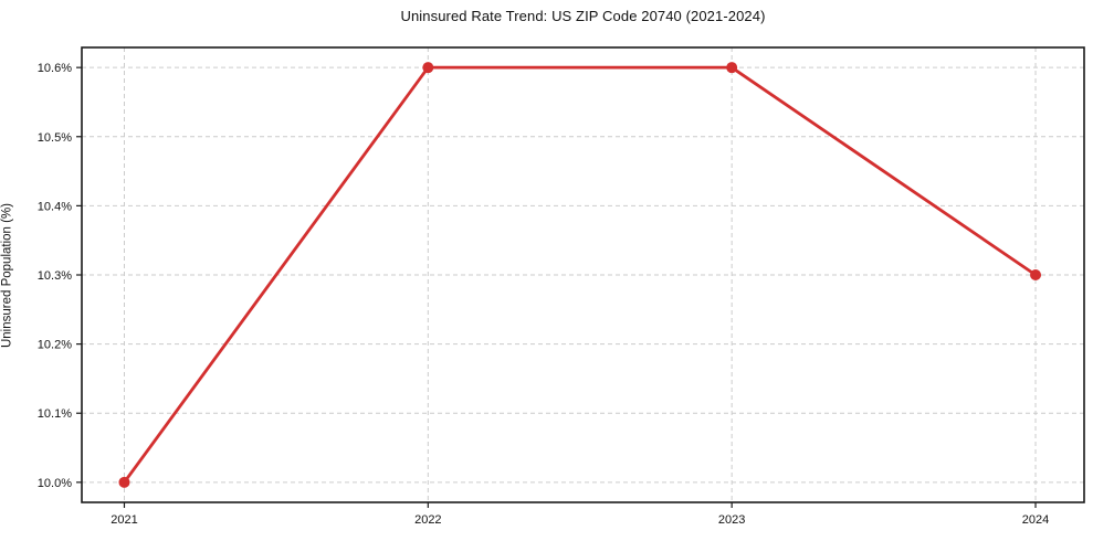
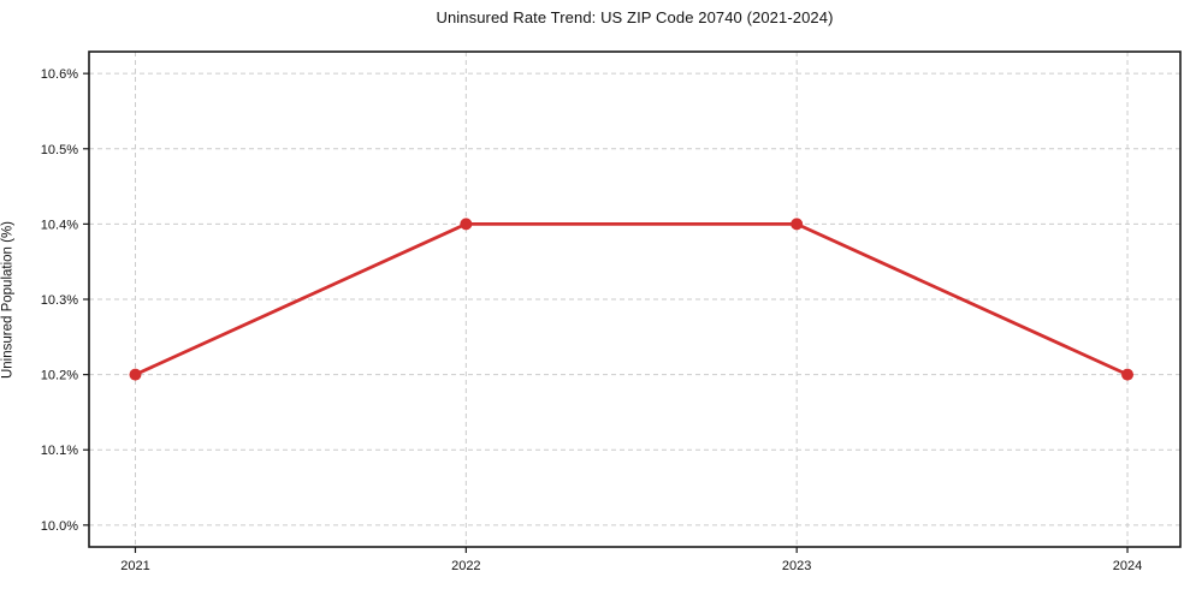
2021: 10.0% -> 10.2%
2022: 10.6% -> 10.4%
2023: 10.6% -> 10.4%
2024: 10.3% -> 10.2%
